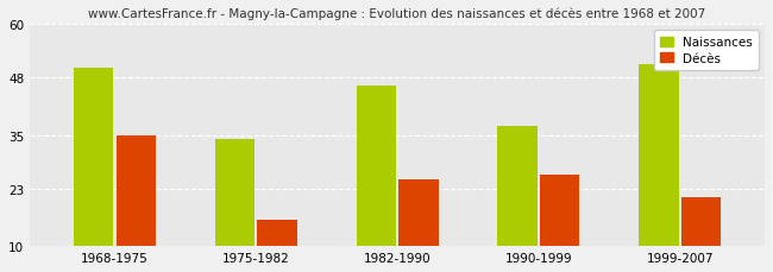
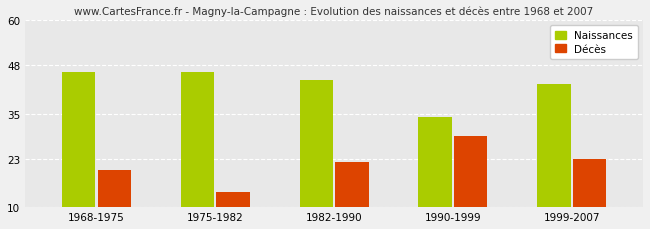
Naissances/1968-1975: 50 -> 46
Décès/1968-1975: 35 -> 20
Naissances/1975-1982: 34 -> 46
Décès/1975-1982: 16 -> 14
Naissances/1982-1990: 46 -> 44
Décès/1982-1990: 25 -> 22
Naissances/1990-1999: 37 -> 34
Décès/1990-1999: 26 -> 29
Naissances/1999-2007: 51 -> 43
Décès/1999-2007: 21 -> 23
